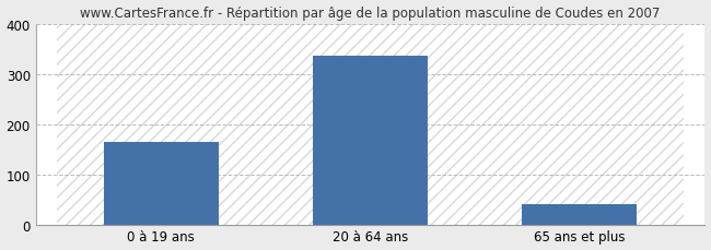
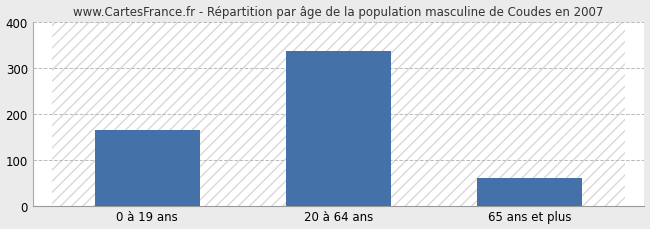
65 ans et plus: 40 -> 60
